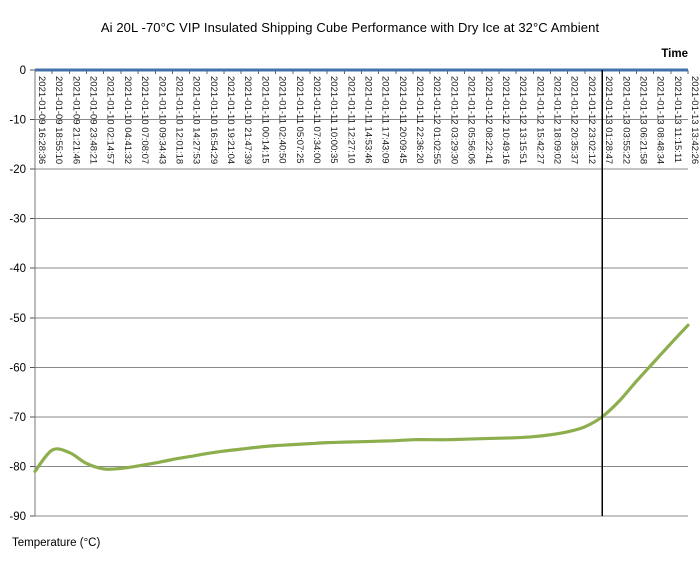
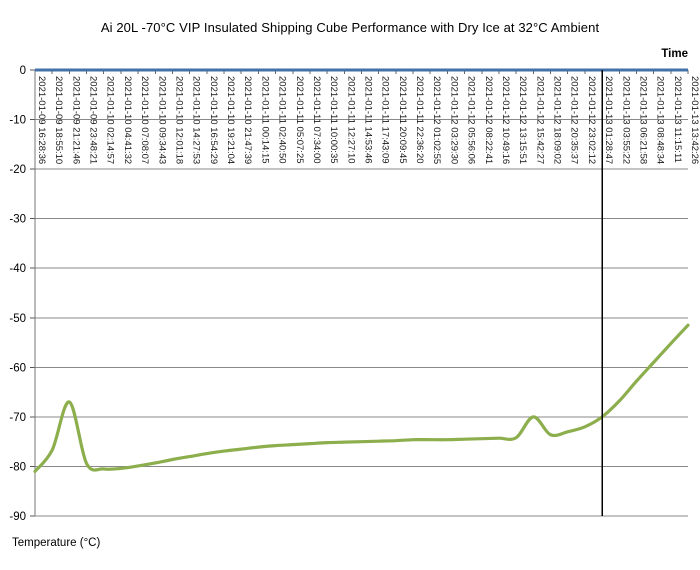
2021-01-09 21:21:46: -77 -> -67
2021-01-12 15:42:27: -74 -> -70
